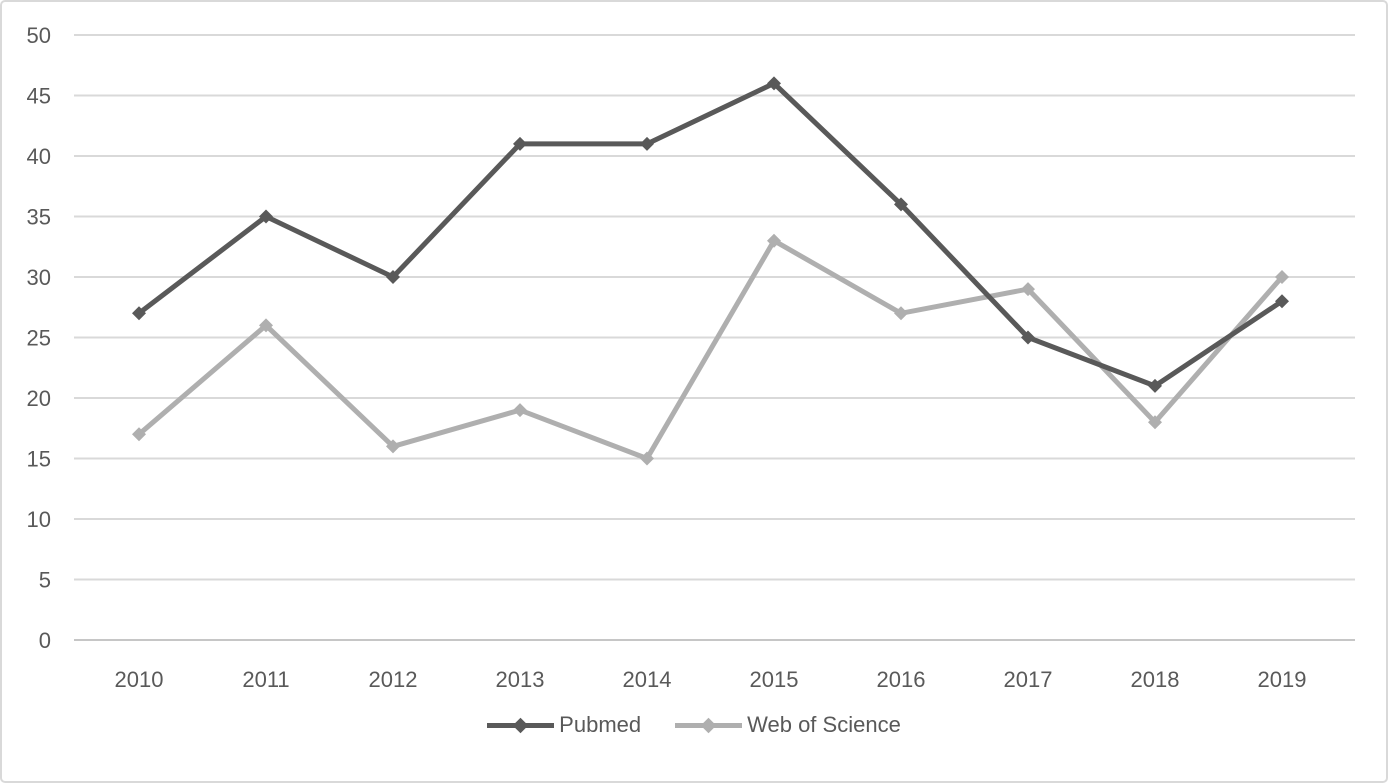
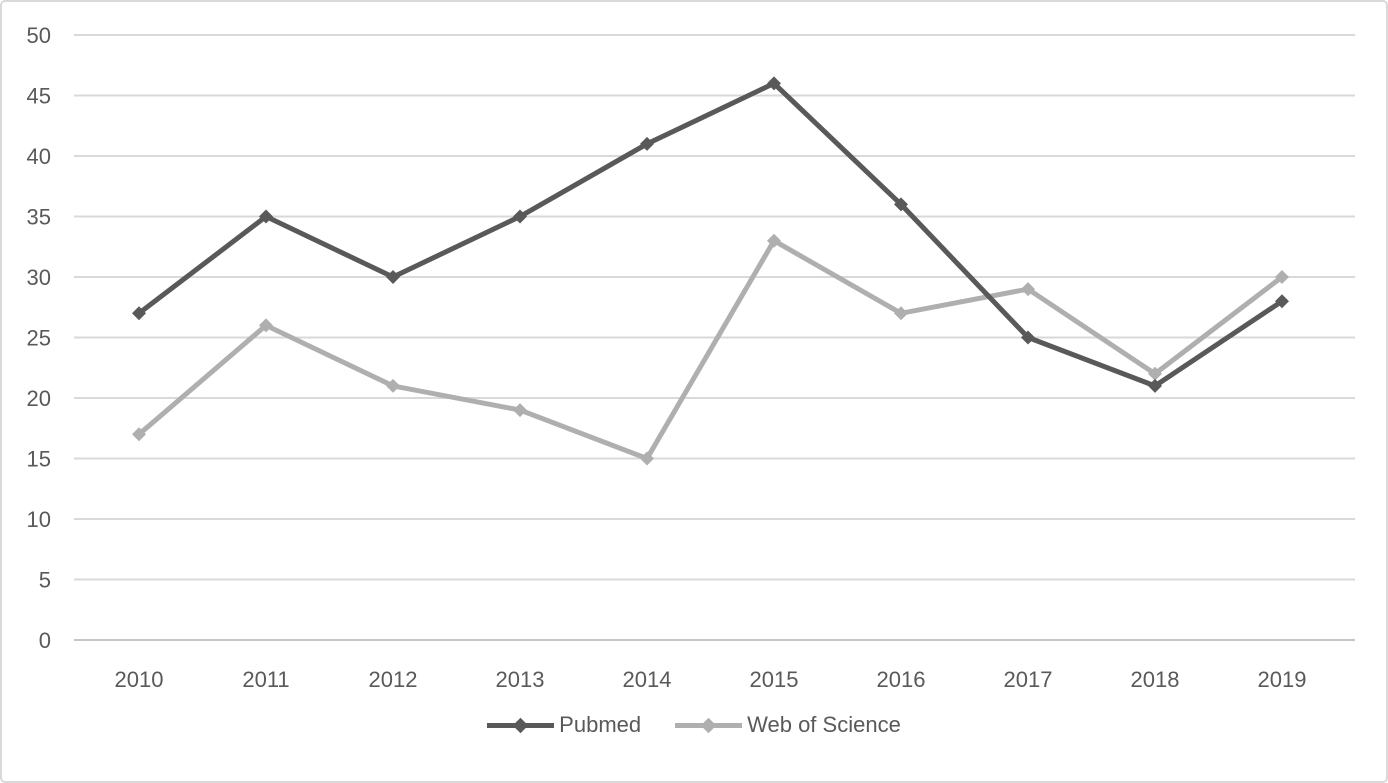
Web of Science/2012: 16 -> 21
Pubmed/2013: 41 -> 35
Web of Science/2018: 18 -> 22
